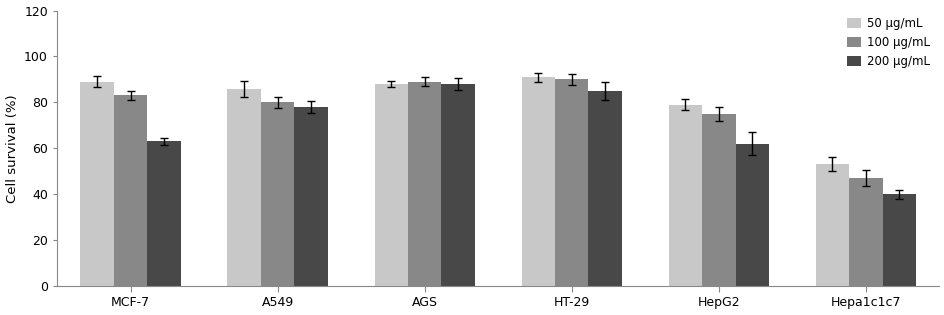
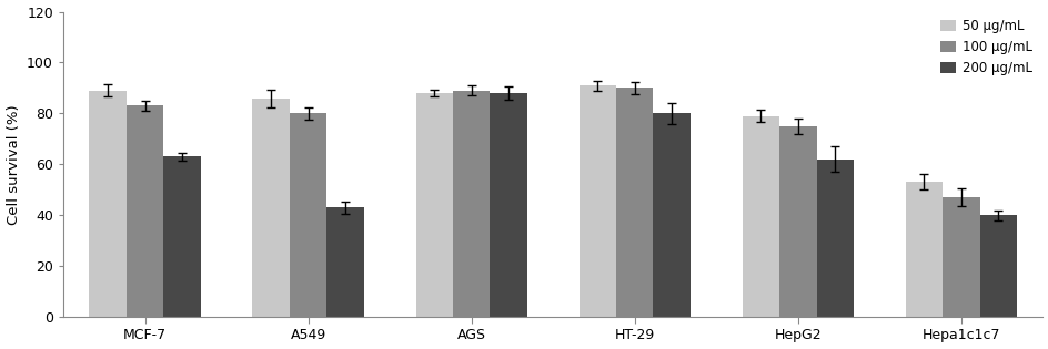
200 μg/mL/A549: 78 -> 43
200 μg/mL/HT-29: 85 -> 80
